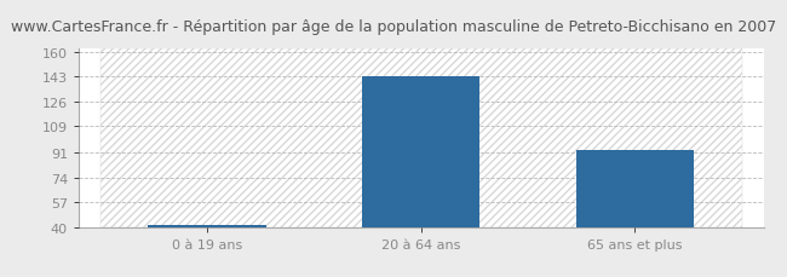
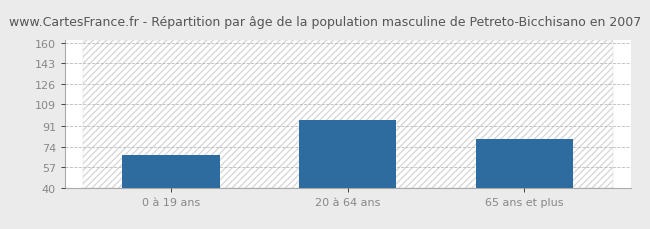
0 à 19 ans: 41 -> 67
20 à 64 ans: 143 -> 96
65 ans et plus: 93 -> 80
